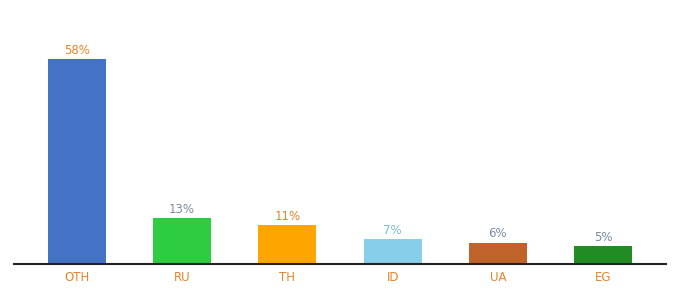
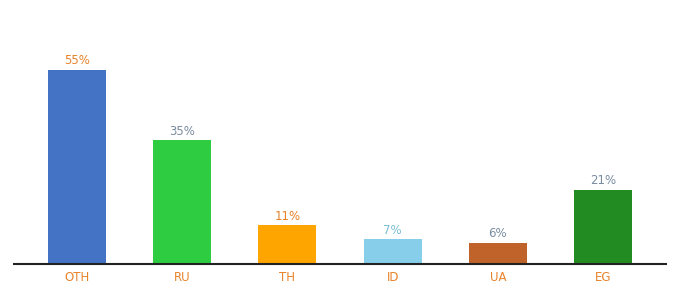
OTH: 58% -> 55%
RU: 13% -> 35%
EG: 5% -> 21%
